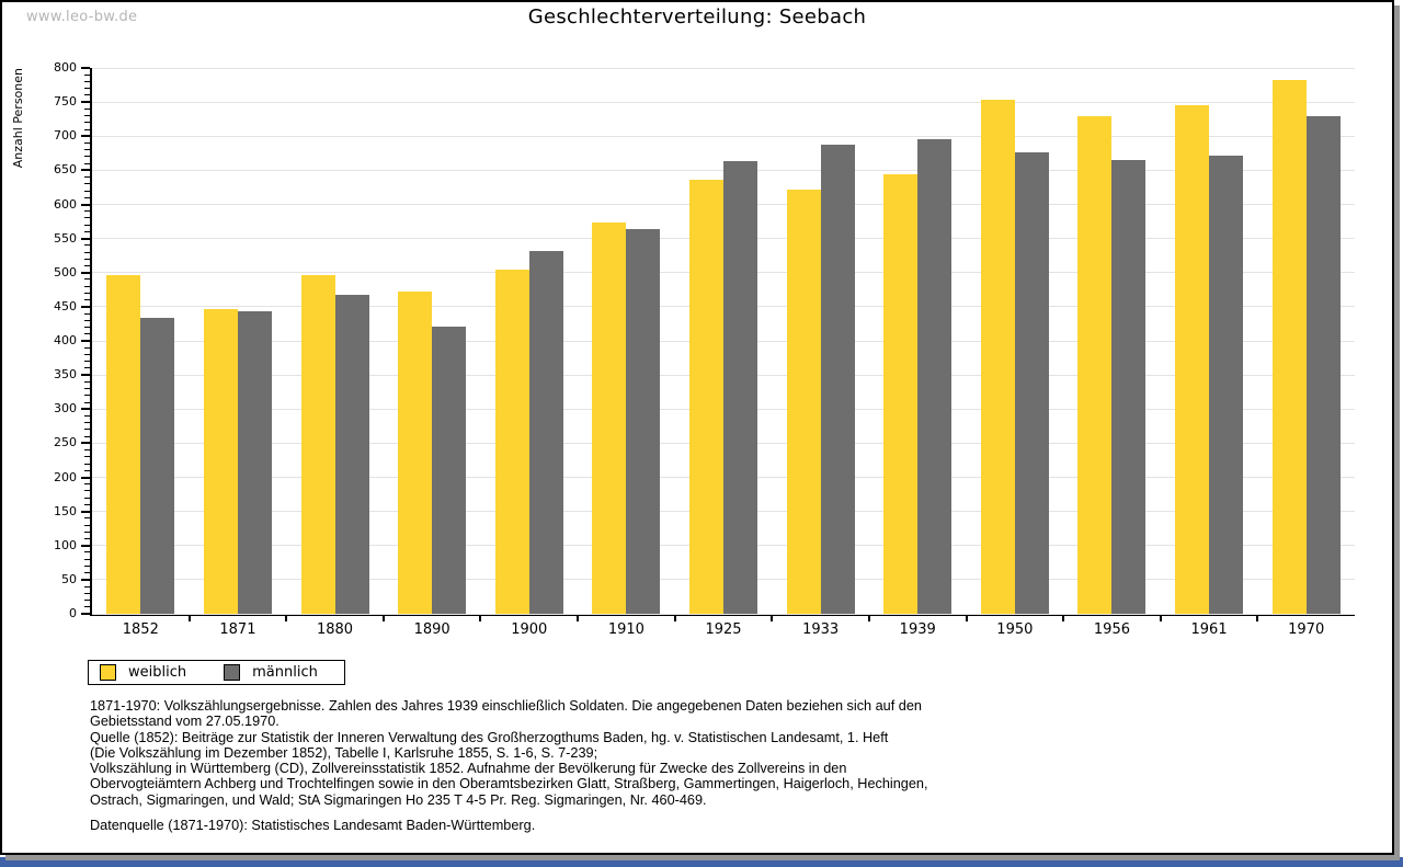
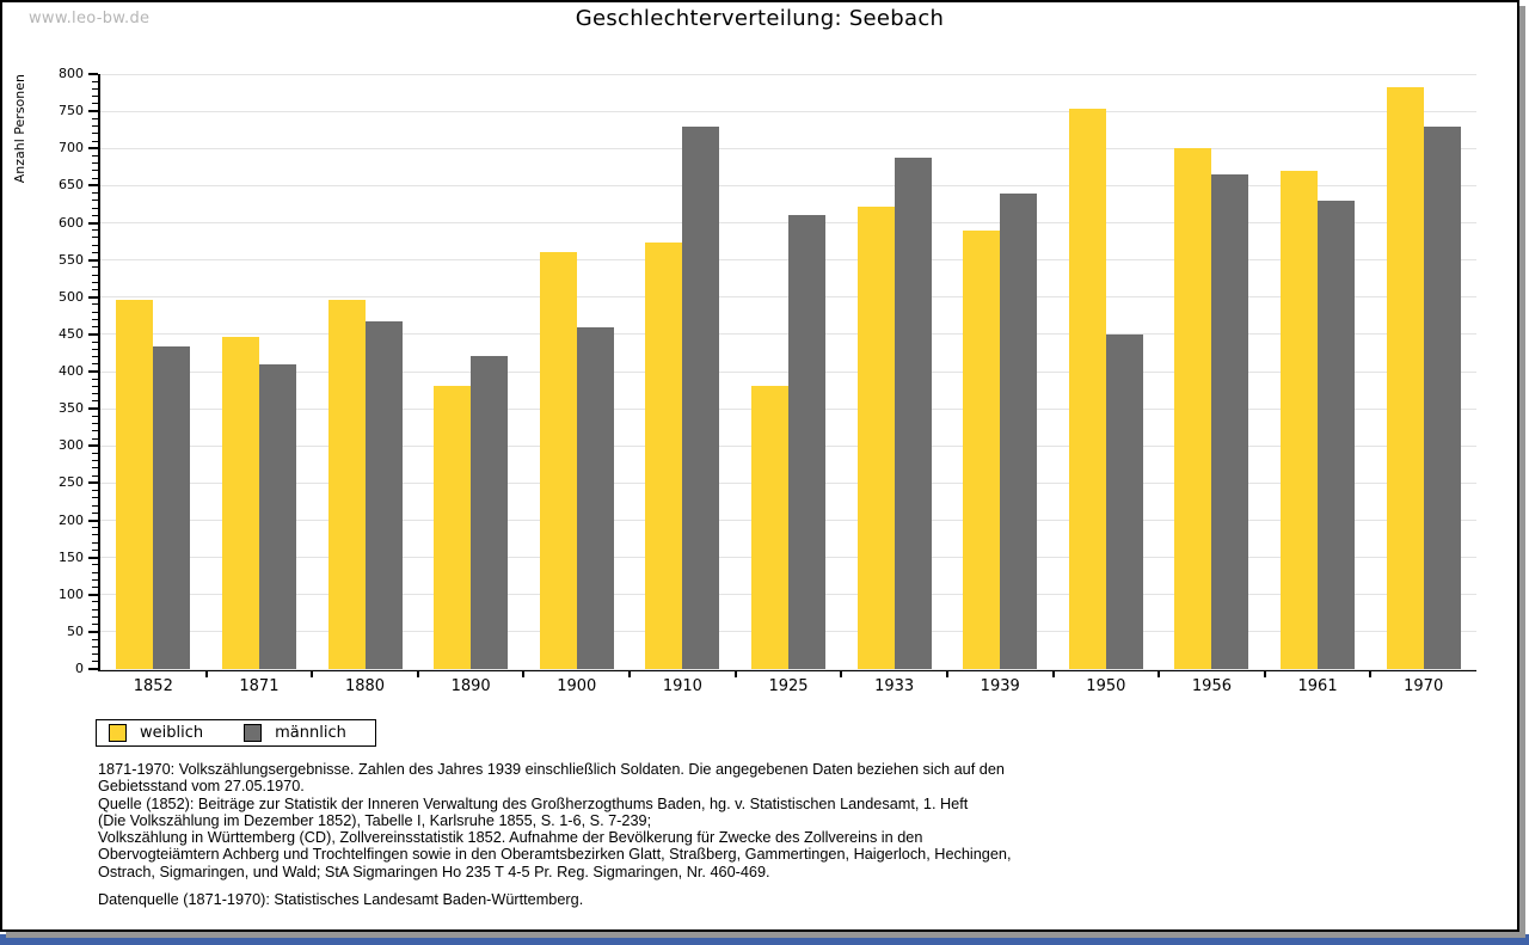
männlich/1871: 440 -> 410
weiblich/1890: 470 -> 380
weiblich/1900: 500 -> 560
männlich/1900: 530 -> 460
männlich/1910: 560 -> 730
weiblich/1925: 640 -> 380
männlich/1925: 660 -> 610
weiblich/1939: 640 -> 590
männlich/1939: 700 -> 640
männlich/1950: 680 -> 450
weiblich/1956: 730 -> 700
weiblich/1961: 740 -> 670
männlich/1961: 670 -> 630
